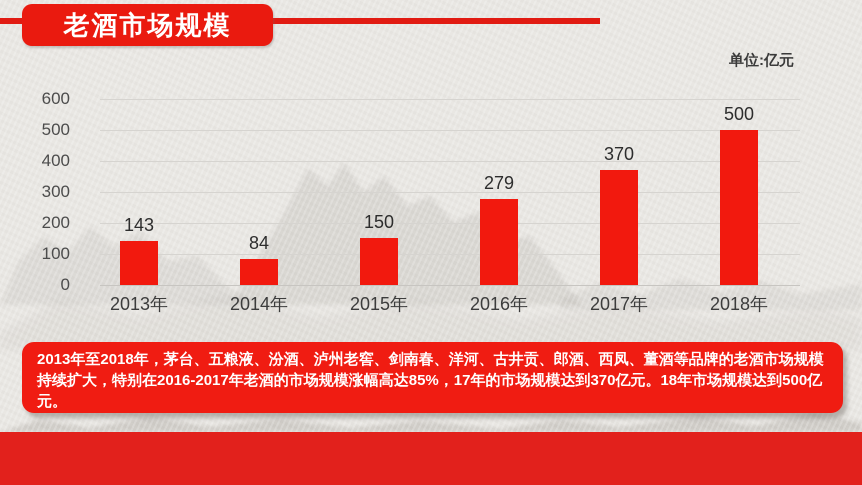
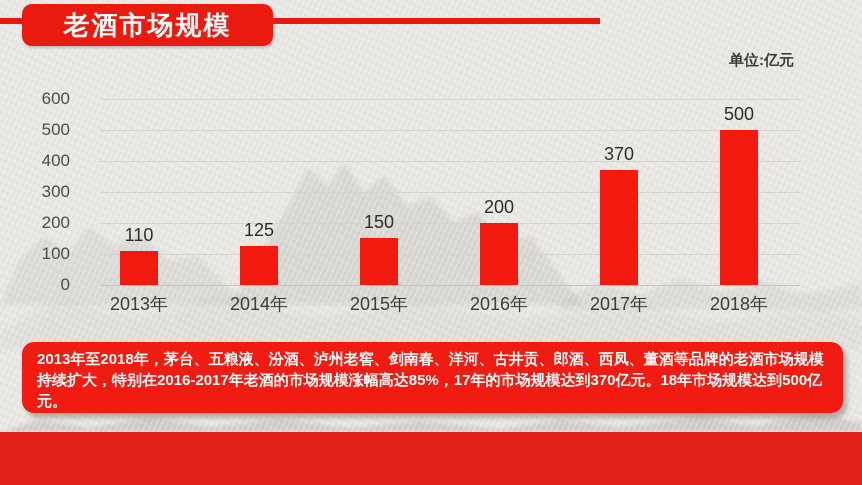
2013年: 143 -> 110
2014年: 84 -> 125
2016年: 279 -> 200
